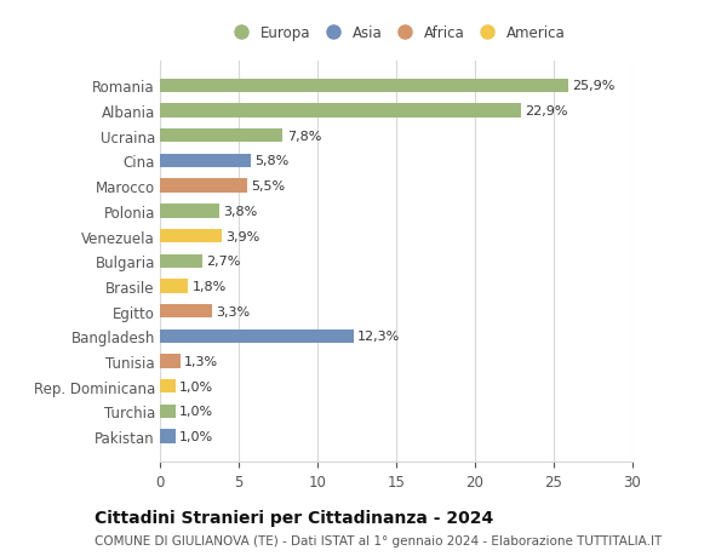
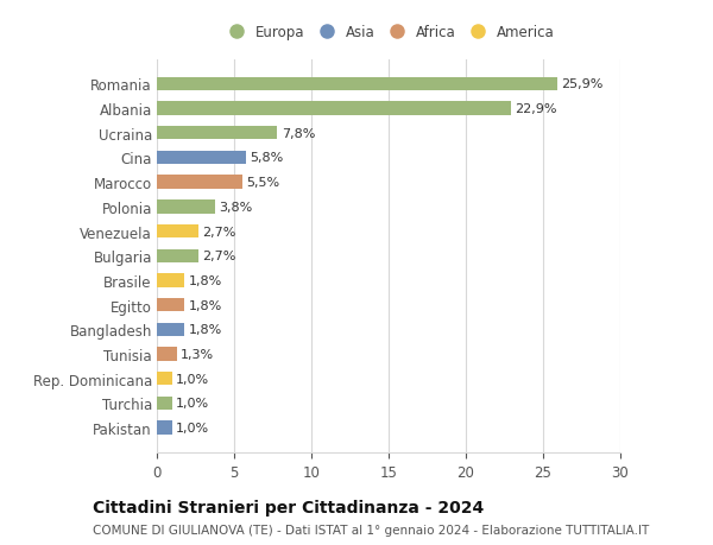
Venezuela: 3,9% -> 2,7%
Egitto: 3,3% -> 1,8%
Bangladesh: 12,3% -> 1,8%
